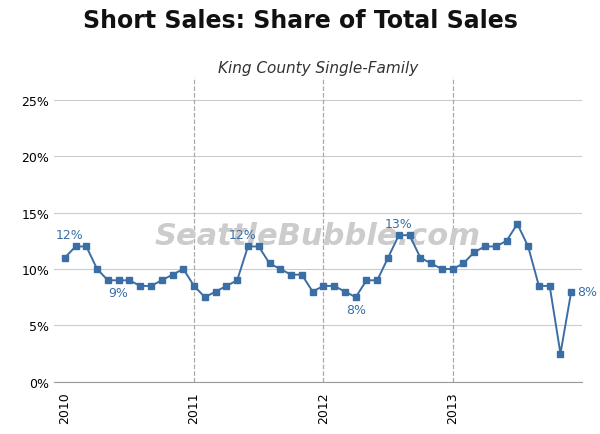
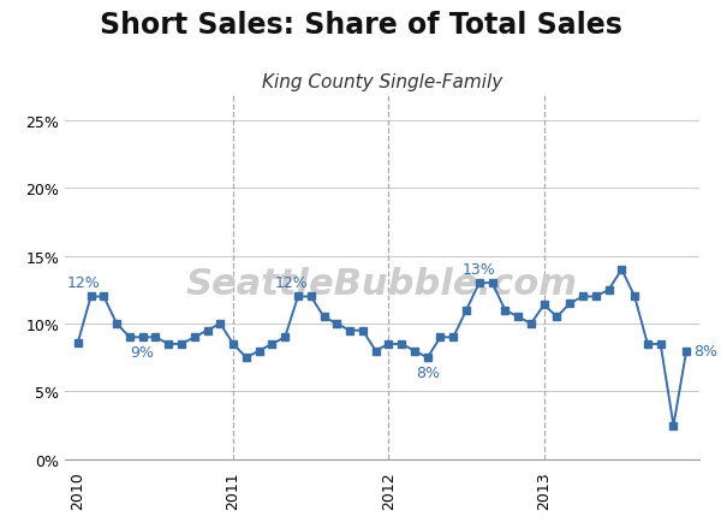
2010: 11.0% -> 8.6%
2013: 10.0% -> 11.4%
